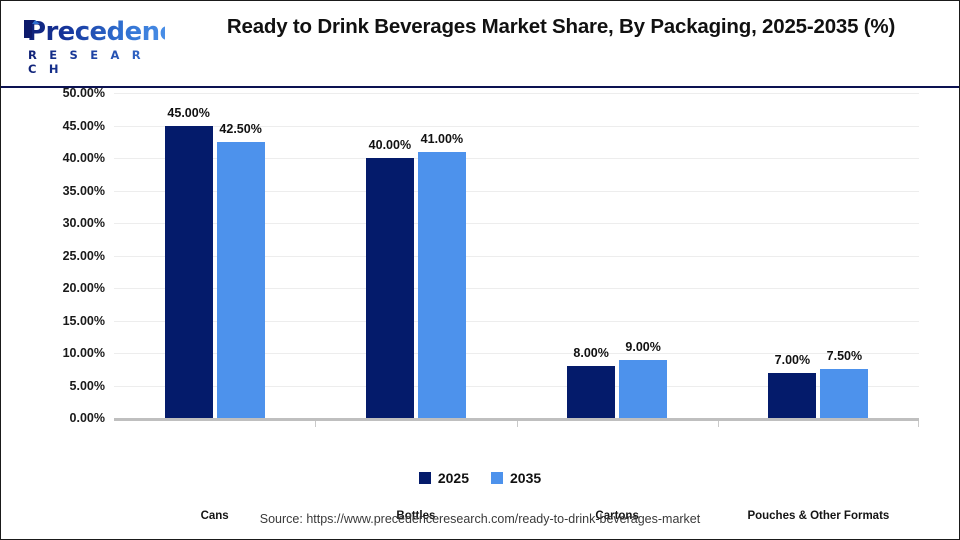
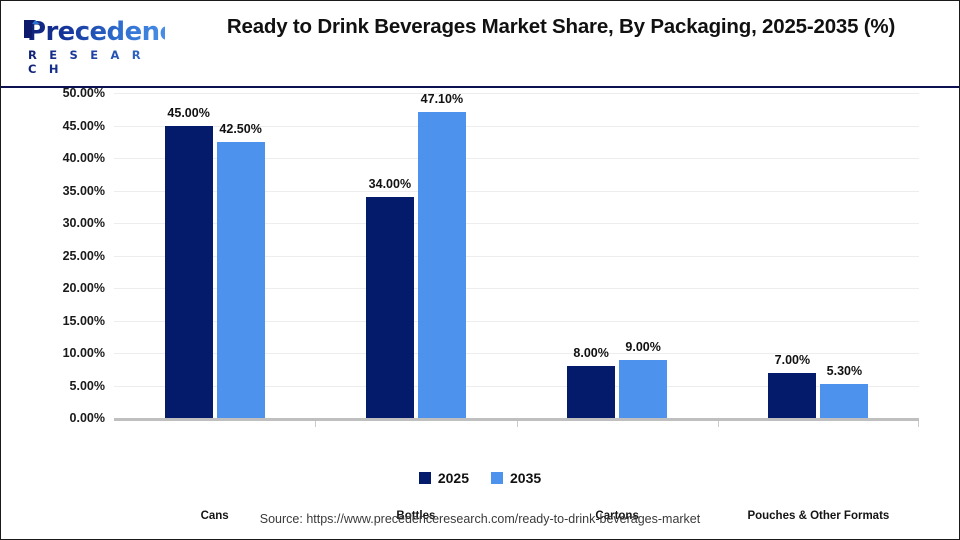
2025/Bottles: 40.00% -> 34.00%
2035/Bottles: 41.00% -> 47.10%
2035/Pouches & Other Formats: 7.50% -> 5.30%
